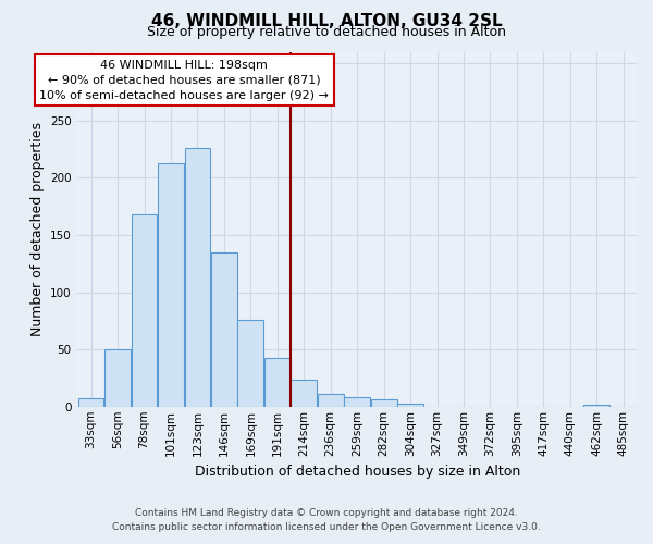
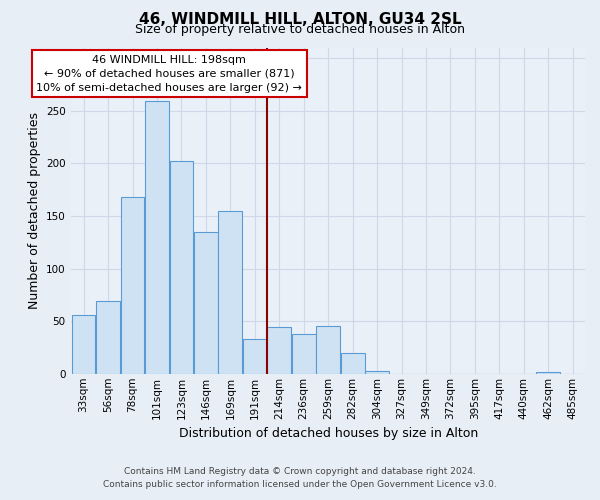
33sqm: 7 -> 56
56sqm: 50 -> 69
101sqm: 213 -> 259
123sqm: 226 -> 202
169sqm: 76 -> 155
191sqm: 43 -> 33
214sqm: 24 -> 44
236sqm: 11 -> 38
259sqm: 8 -> 45
282sqm: 6 -> 20
